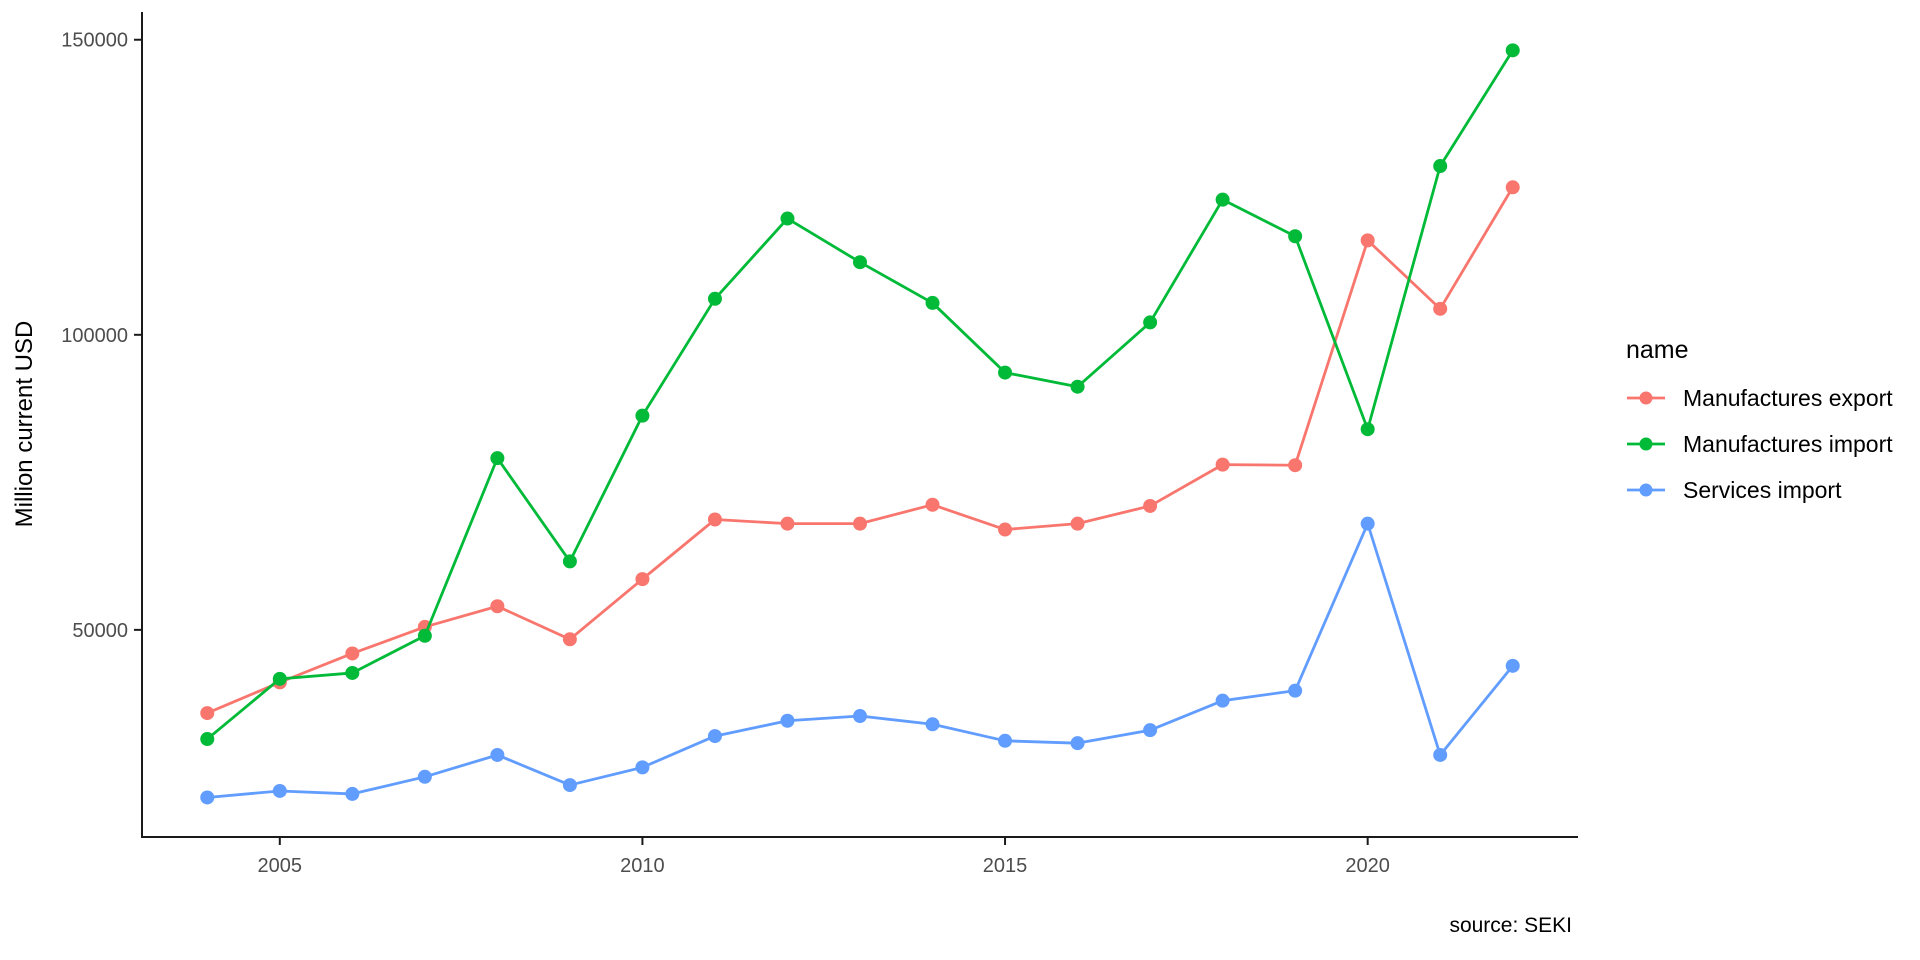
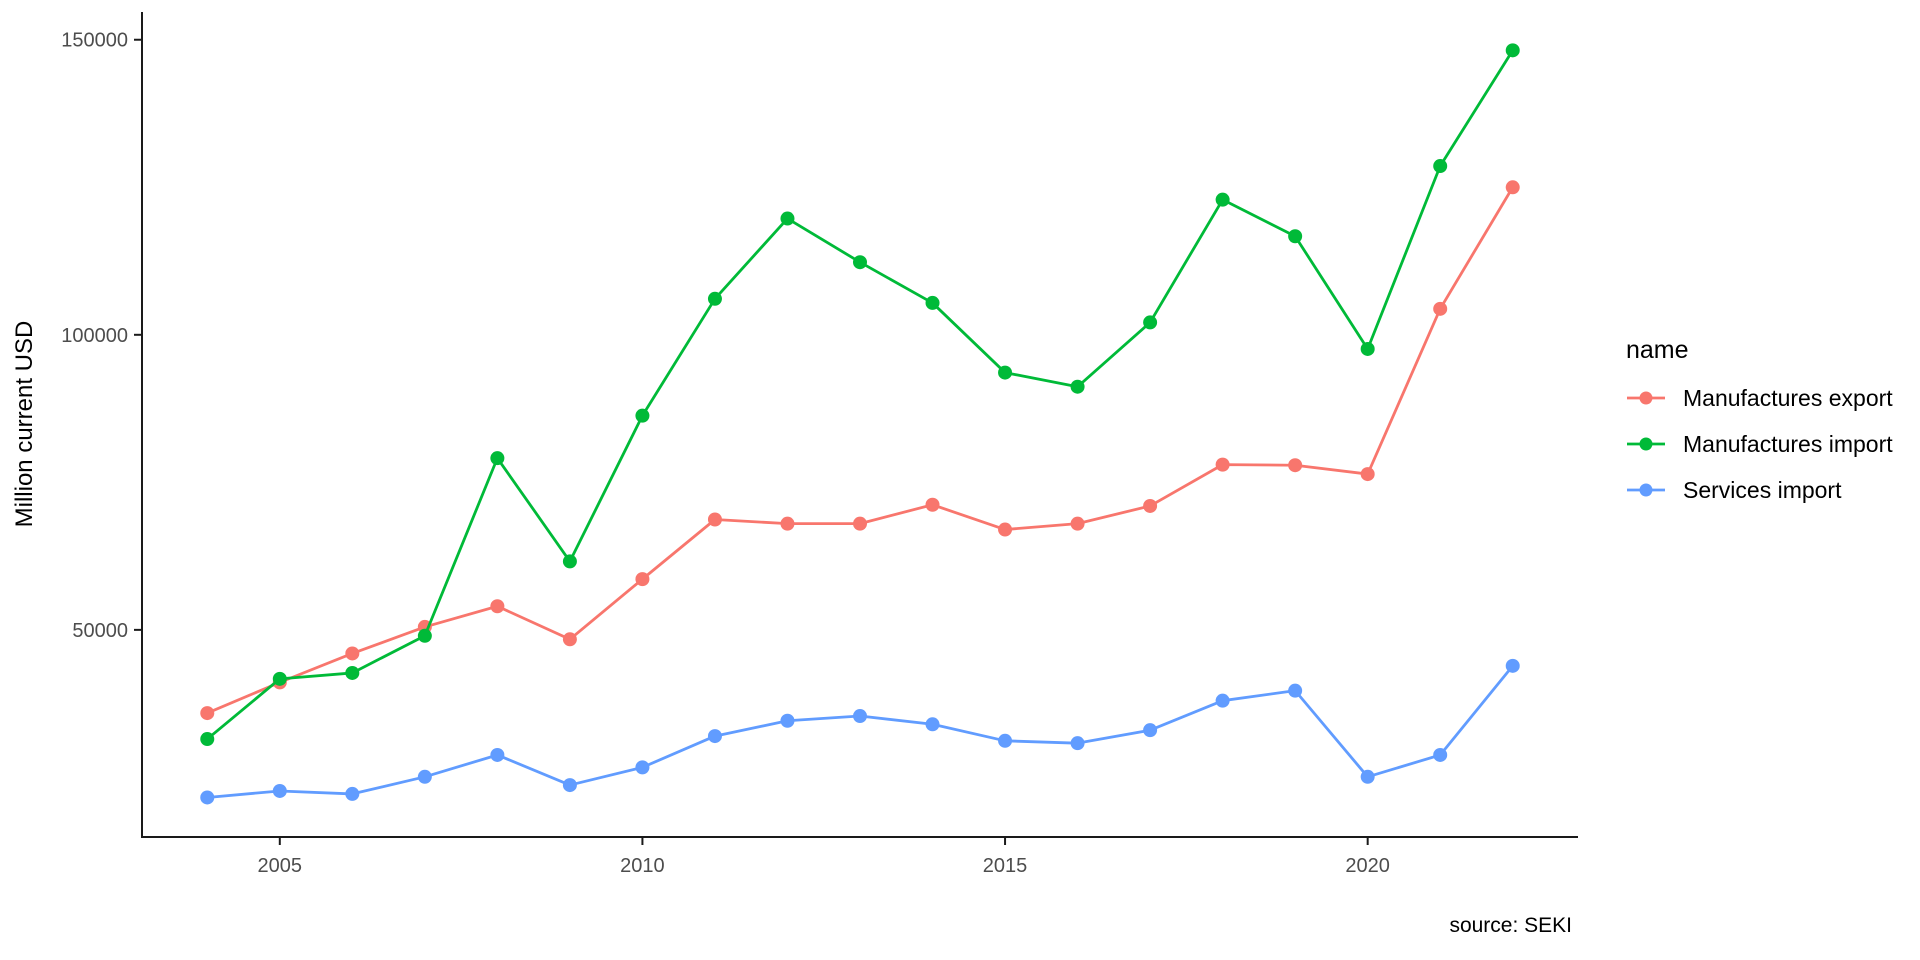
Manufactures export/2020: 116000 -> 76000
Manufactures import/2020: 84000 -> 98000
Services import/2020: 68000 -> 25000
